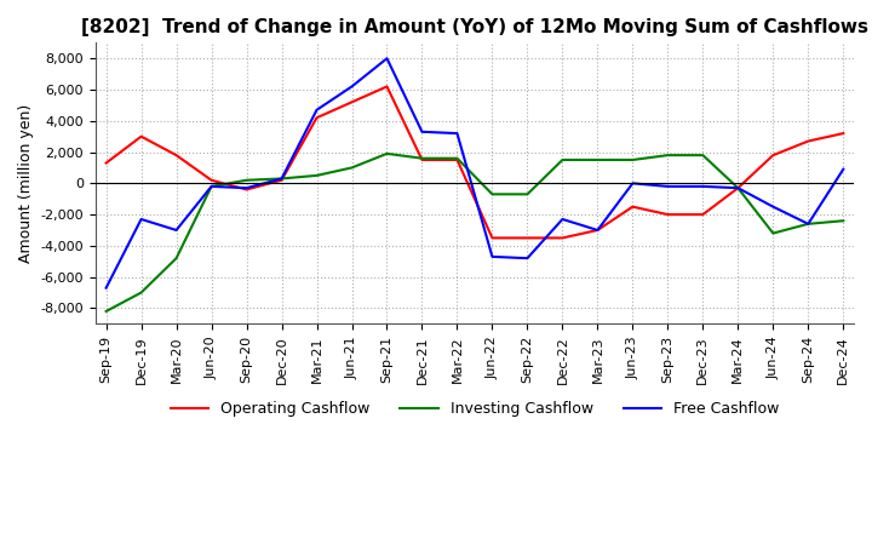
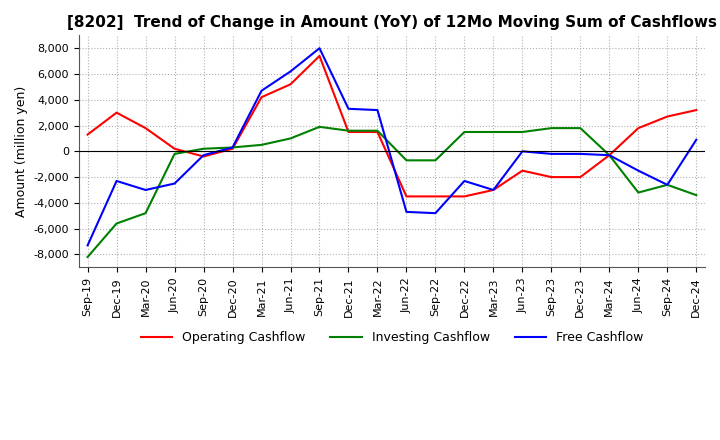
Free Cashflow/Sep-19: -6,700 -> -7,300
Investing Cashflow/Dec-19: -7,000 -> -5,600
Free Cashflow/Jun-20: -200 -> -2,500
Operating Cashflow/Sep-21: 6,200 -> 7,400
Investing Cashflow/Dec-24: -2,400 -> -3,400
